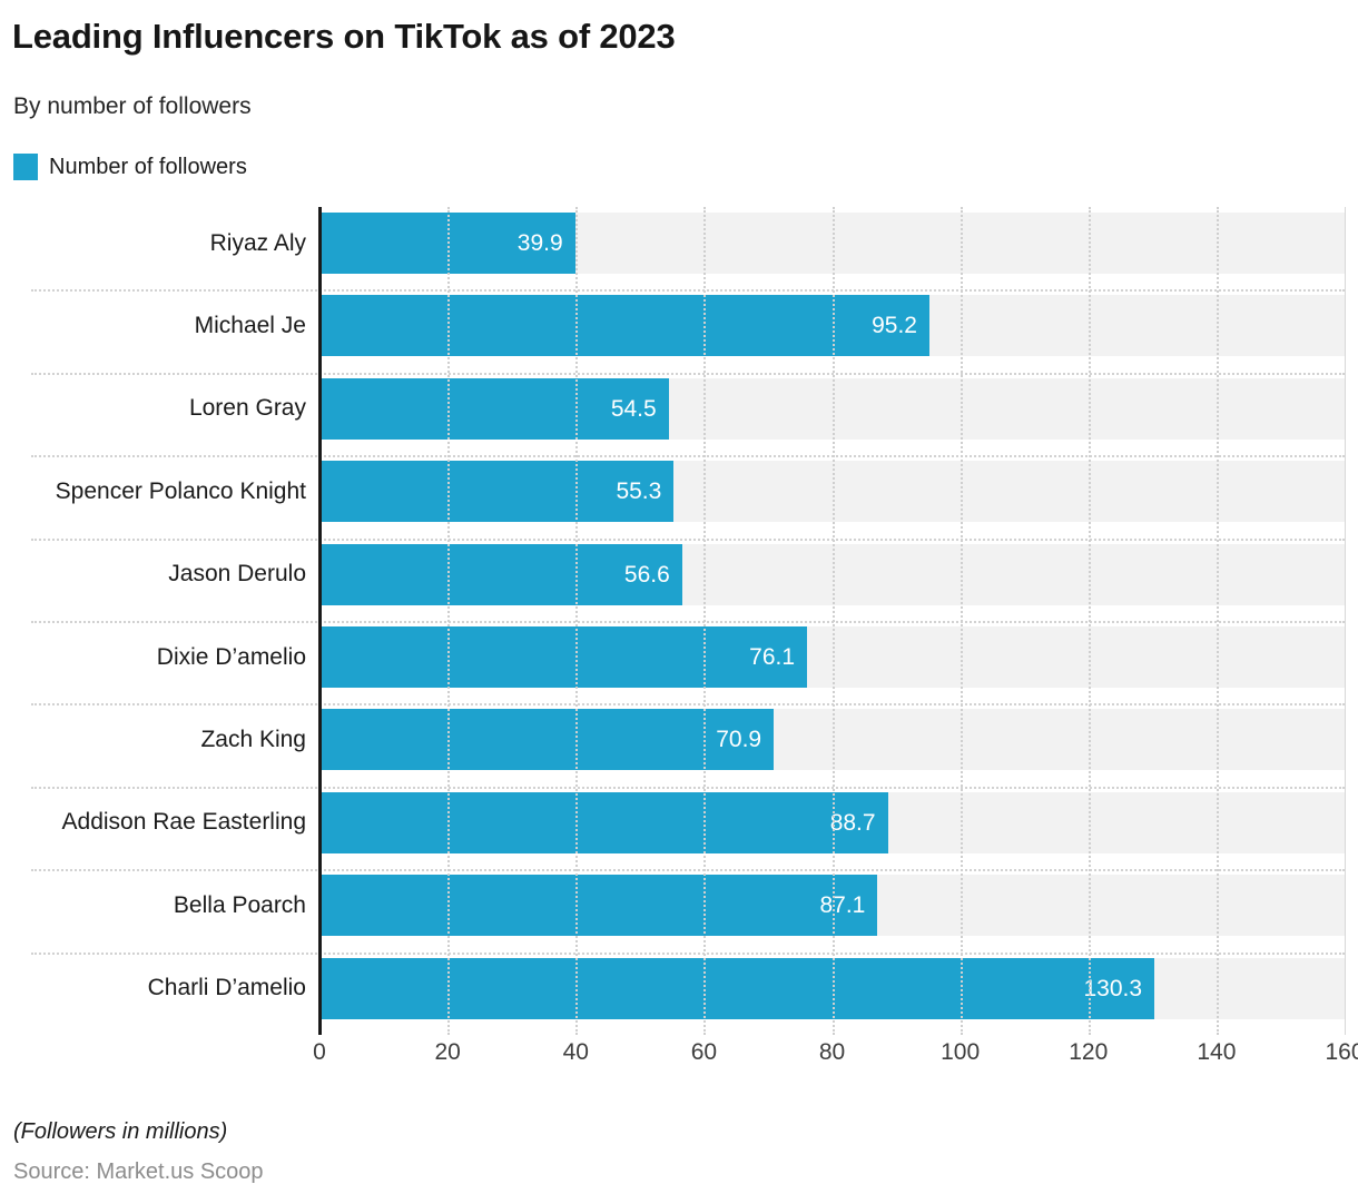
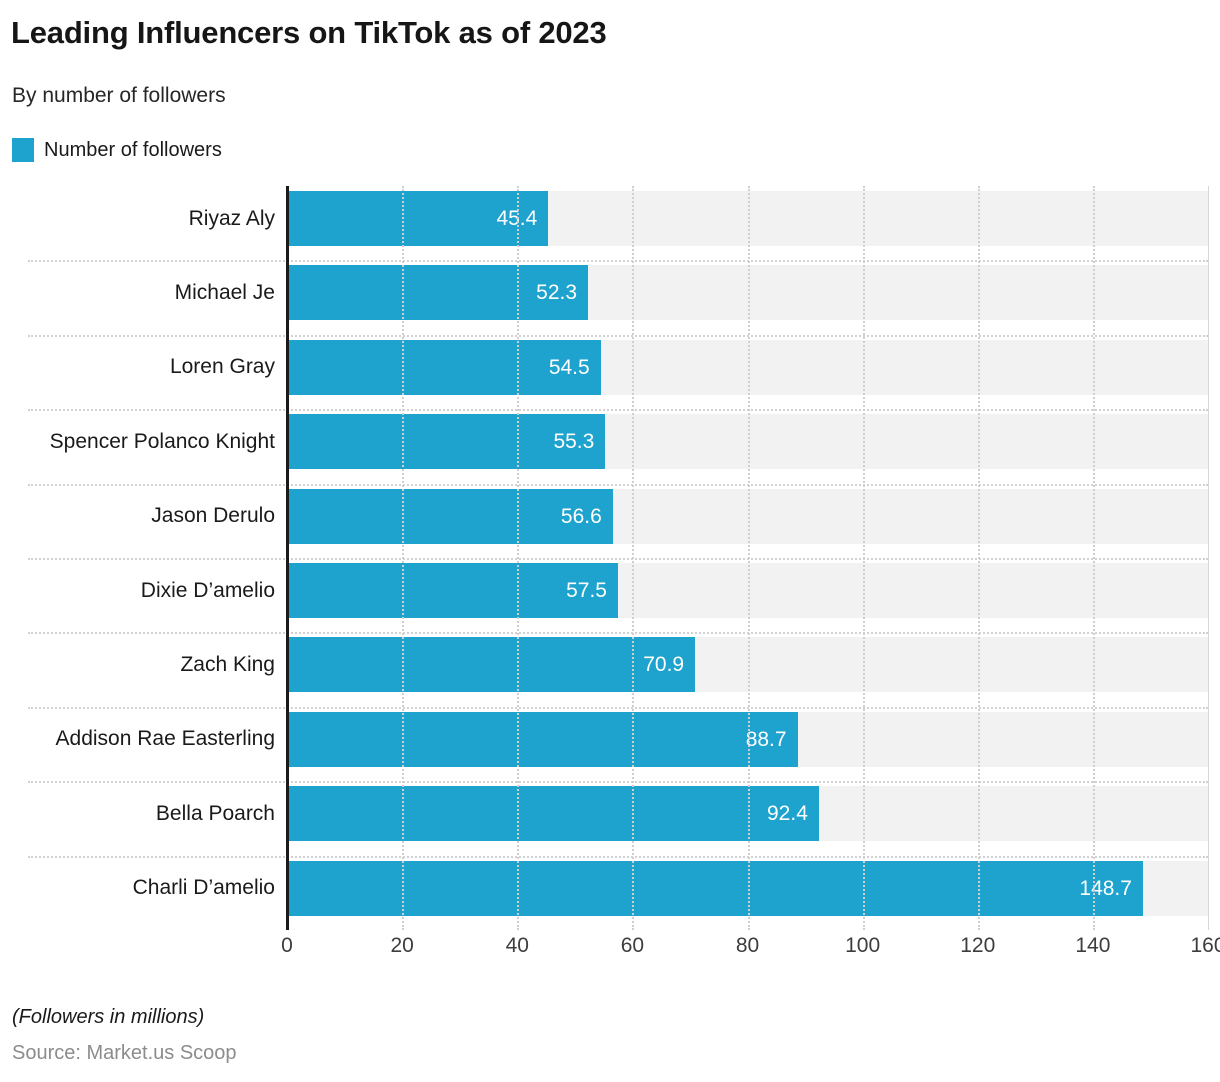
Riyaz Aly: 39.9 -> 45.4
Michael Je: 95.2 -> 52.3
Dixie D’amelio: 76.1 -> 57.5
Bella Poarch: 87.1 -> 92.4
Charli D’amelio: 130.3 -> 148.7
